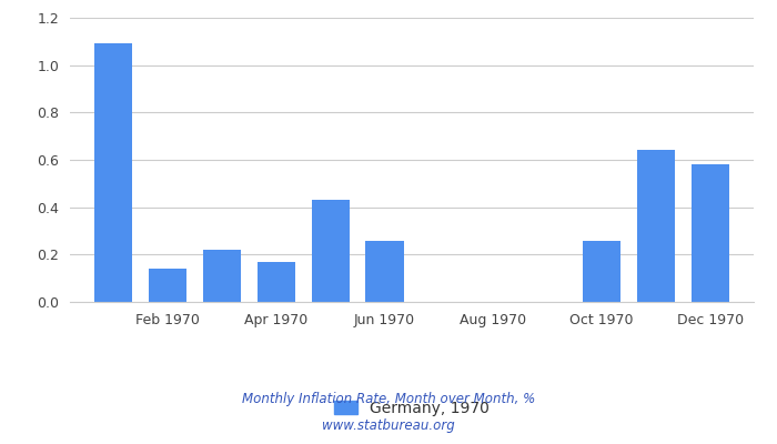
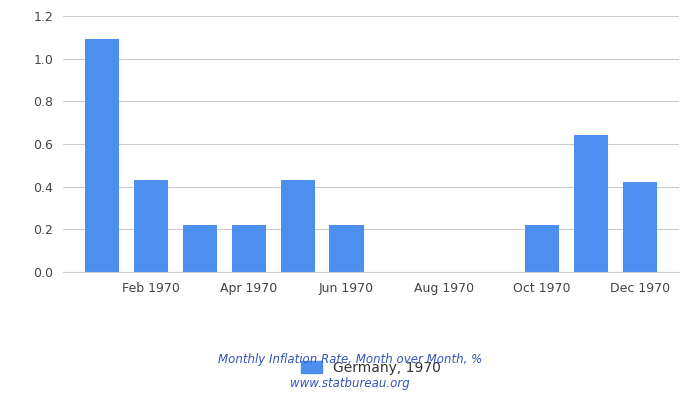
Feb 1970: 0.14 -> 0.43
Apr 1970: 0.17 -> 0.22
Jun 1970: 0.26 -> 0.22
Oct 1970: 0.26 -> 0.22
Dec 1970: 0.58 -> 0.42
